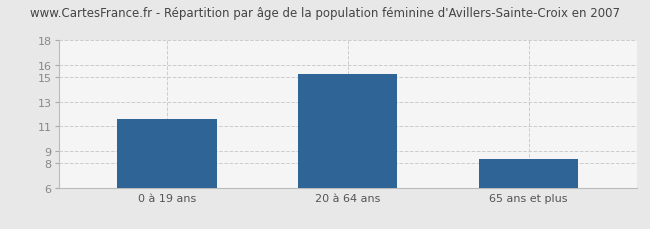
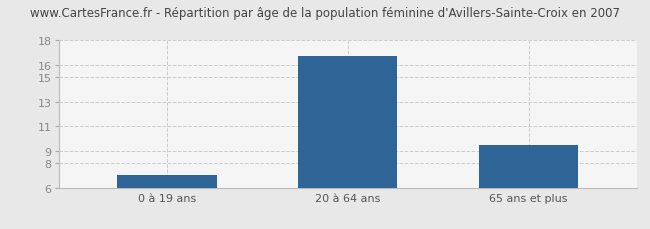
0 à 19 ans: 11.6 -> 7.0
20 à 64 ans: 15.3 -> 16.8
65 ans et plus: 8.3 -> 9.5
